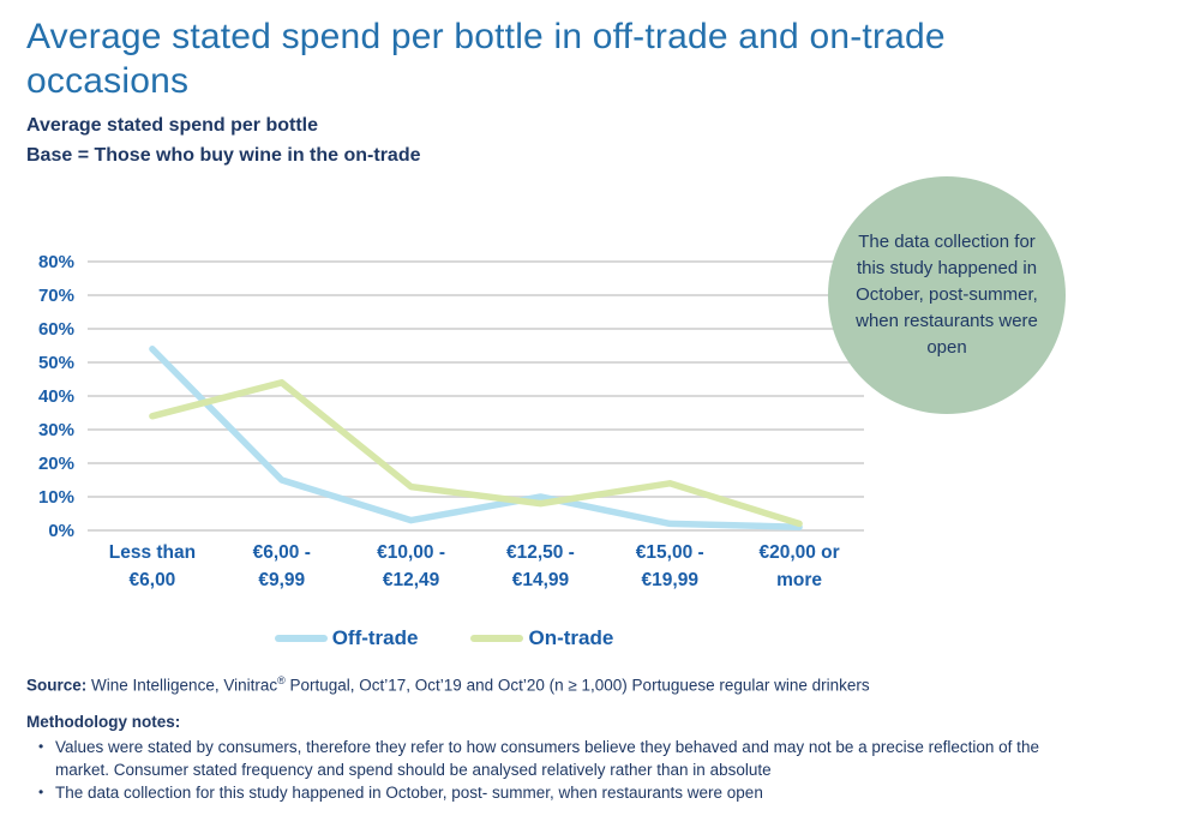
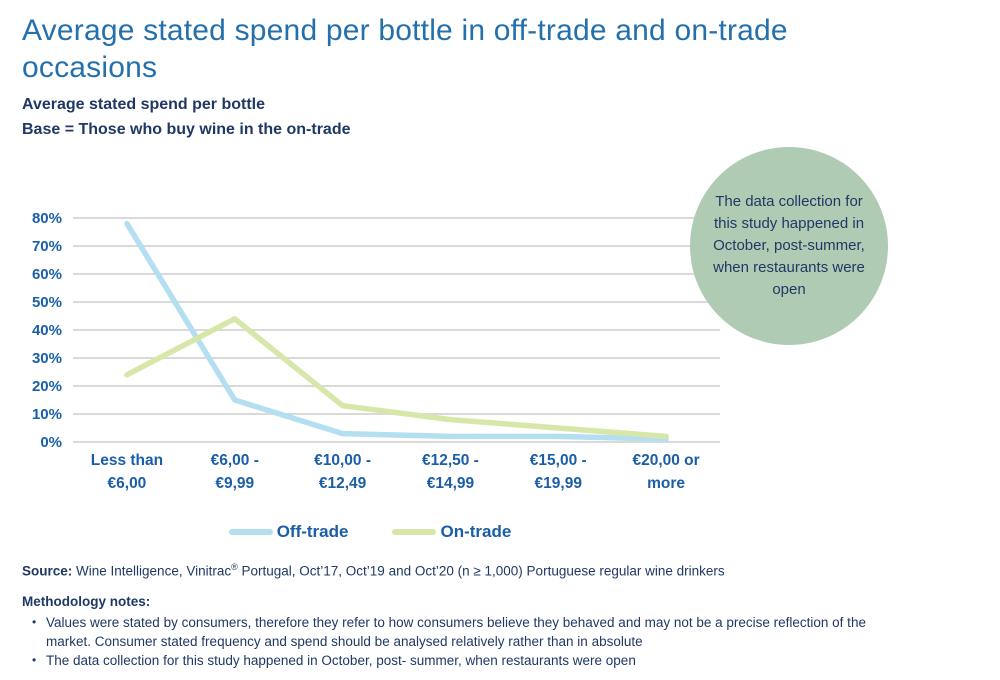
Off-trade/Less than €6,00: 54% -> 78%
On-trade/Less than €6,00: 34% -> 24%
Off-trade/€12,50 - €14,99: 10% -> 2%
On-trade/€15,00 - €19,99: 14% -> 5%
